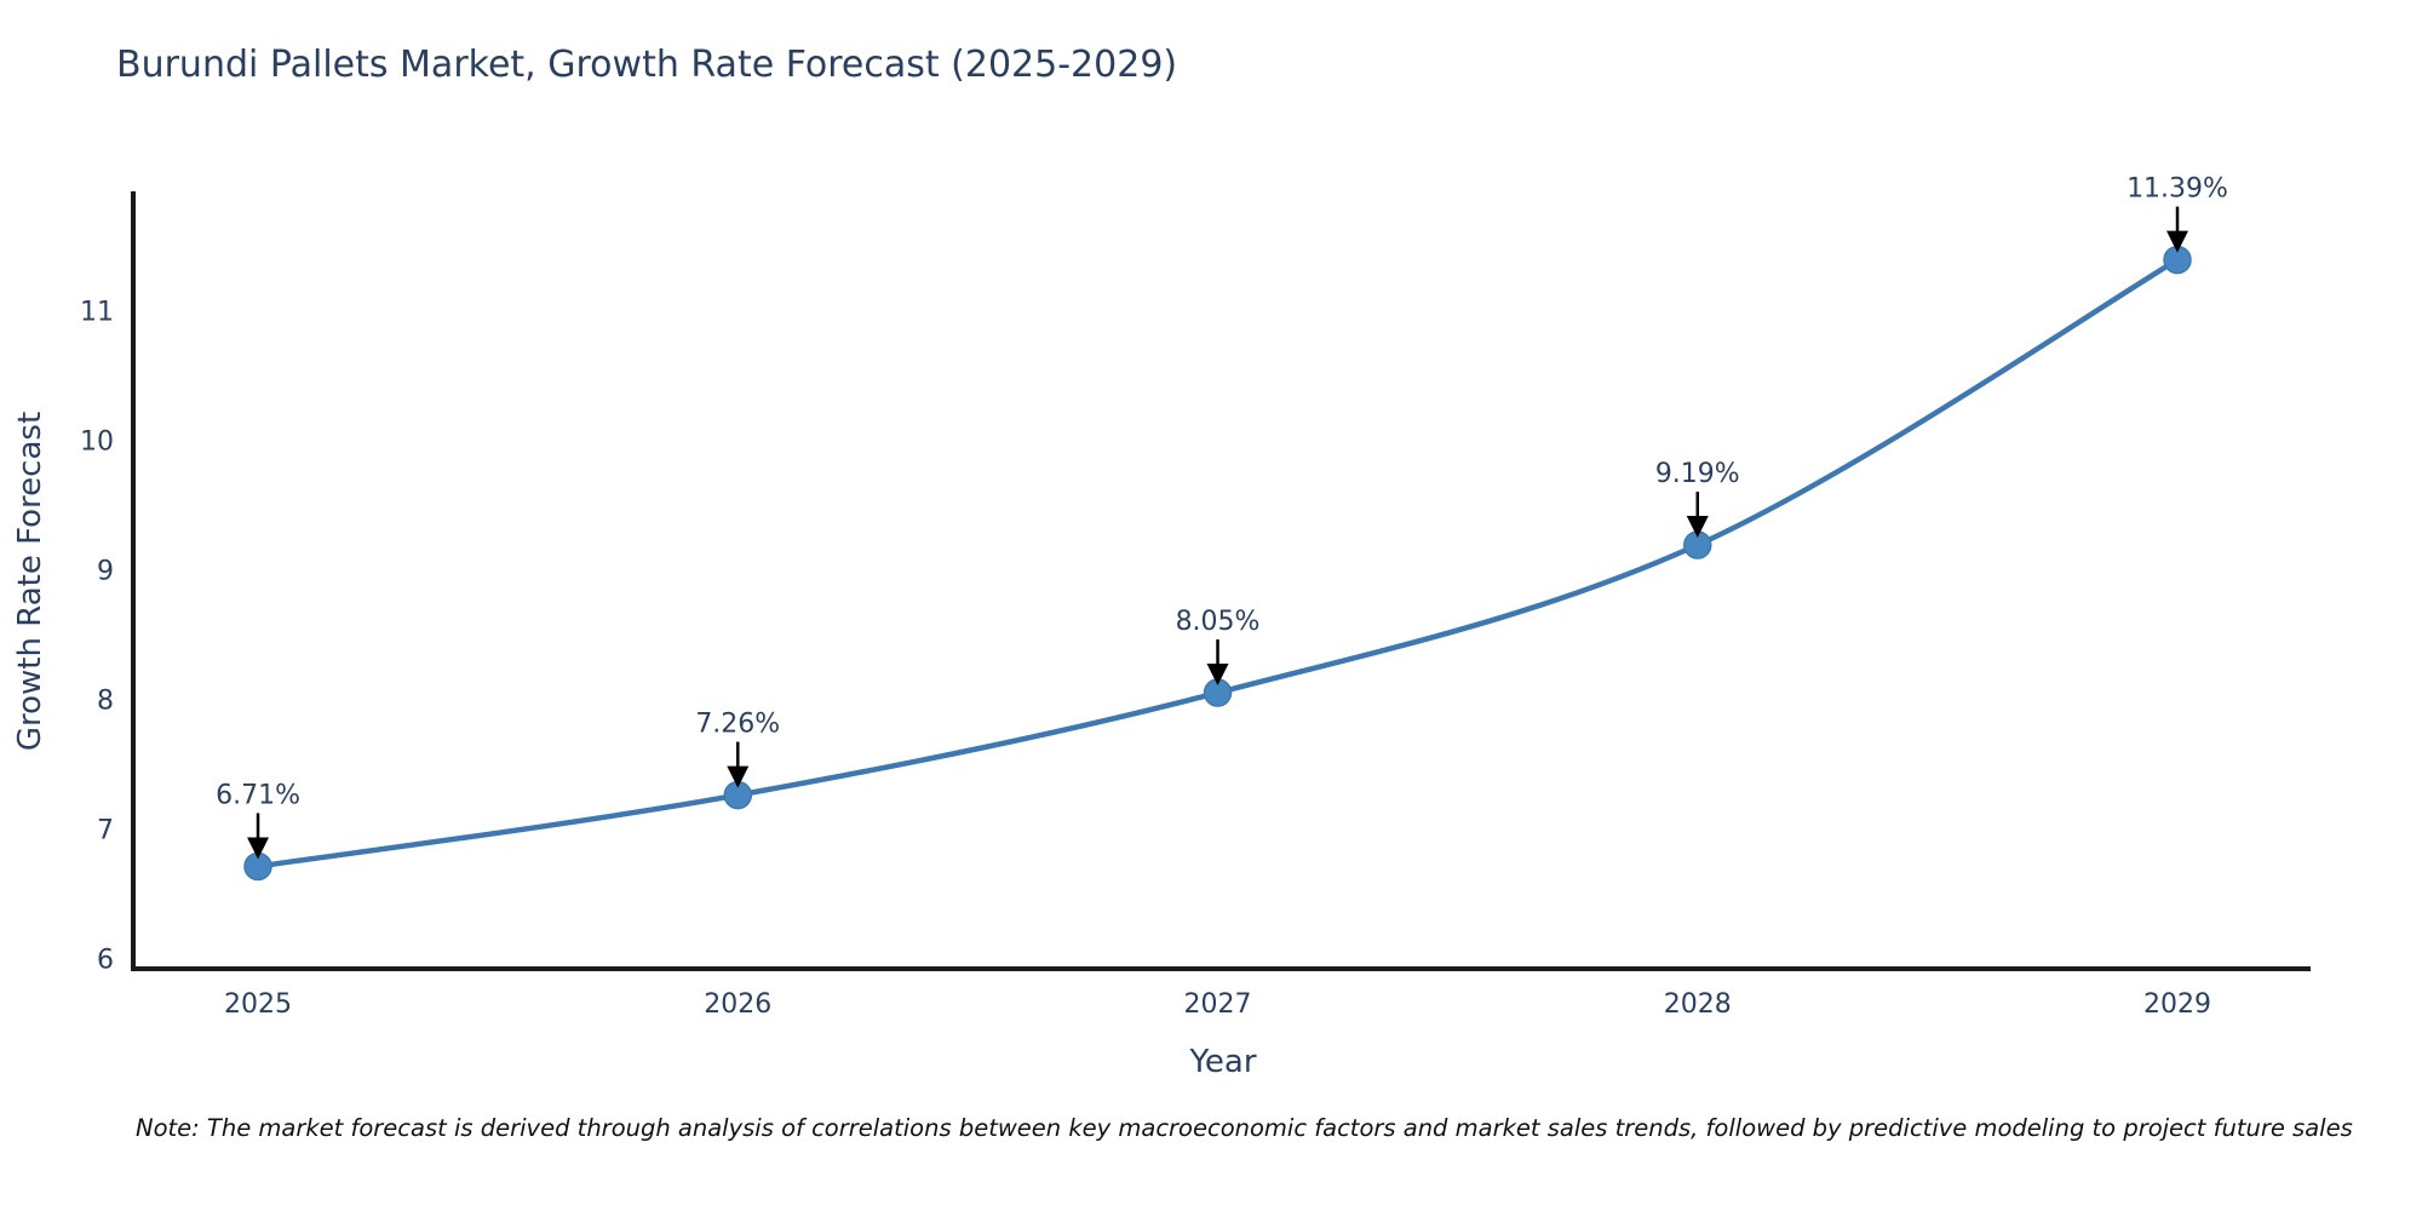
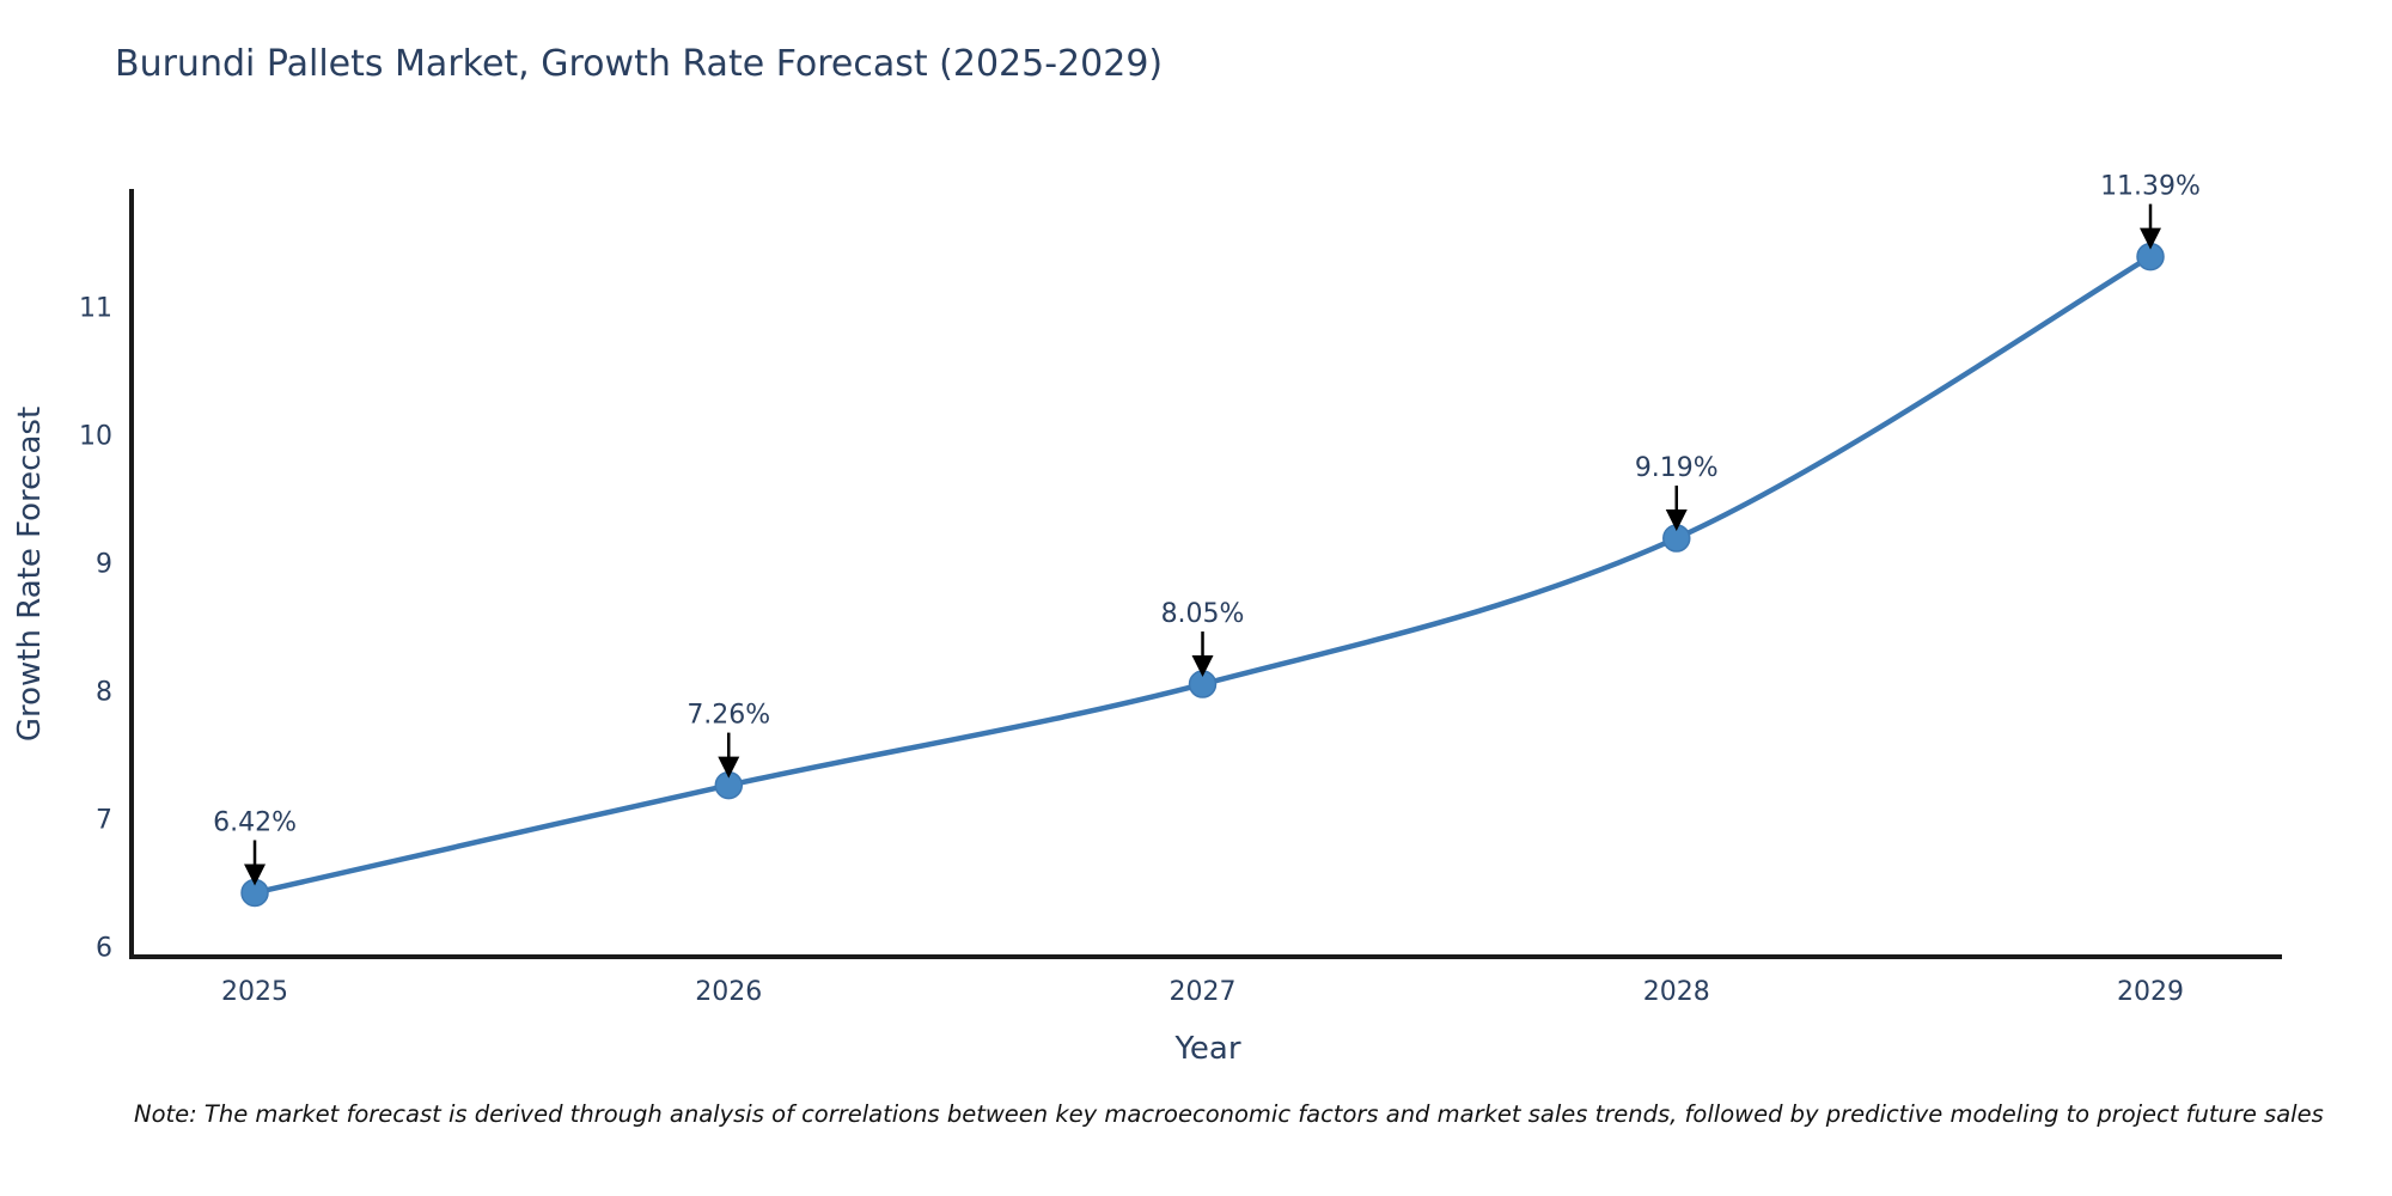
2025: 6.71% -> 6.42%
